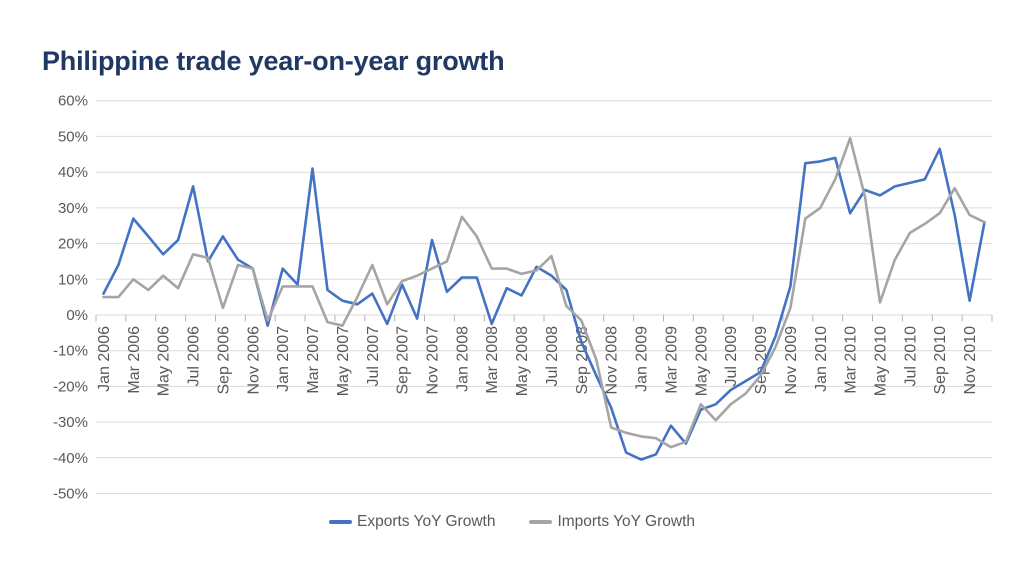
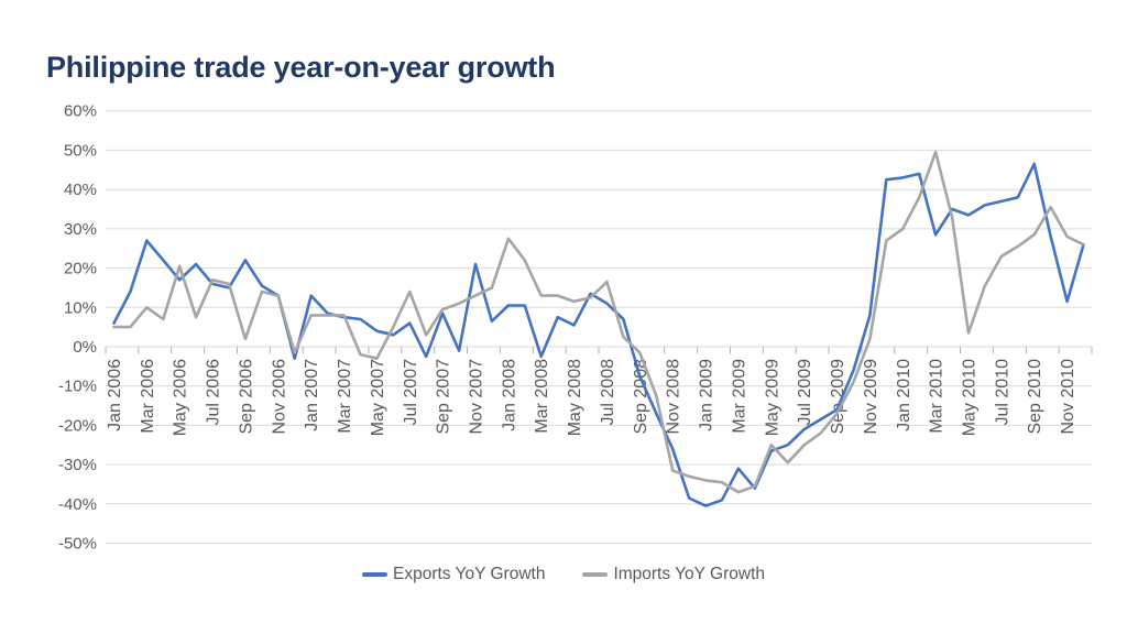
Imports YoY Growth/May 2006: 11% -> 20%
Exports YoY Growth/Jul 2006: 36% -> 16%
Exports YoY Growth/Mar 2007: 41% -> 8%
Exports YoY Growth/Nov 2010: 4% -> 12%
